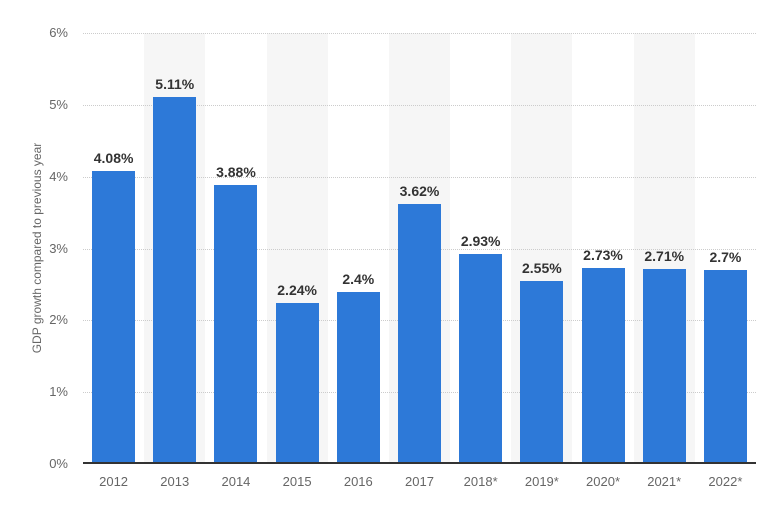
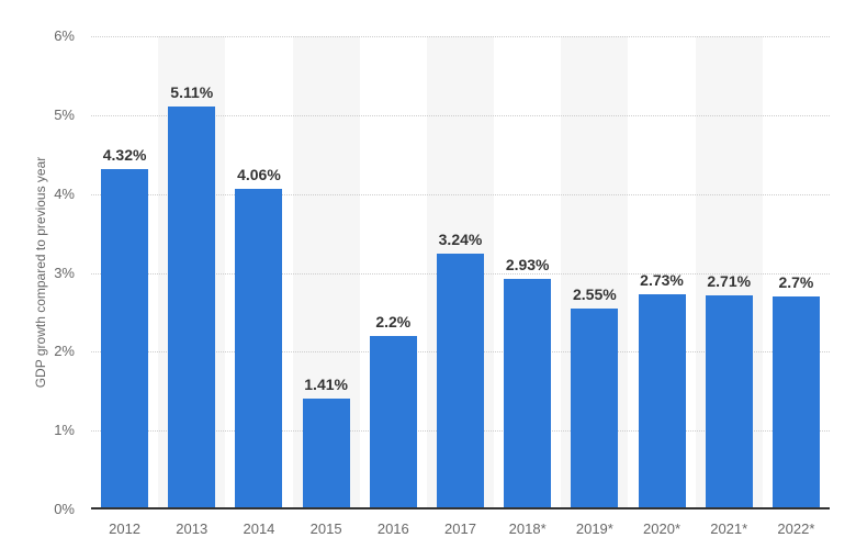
2012: 4.08% -> 4.32%
2014: 3.88% -> 4.06%
2015: 2.24% -> 1.41%
2016: 2.4% -> 2.2%
2017: 3.62% -> 3.24%
